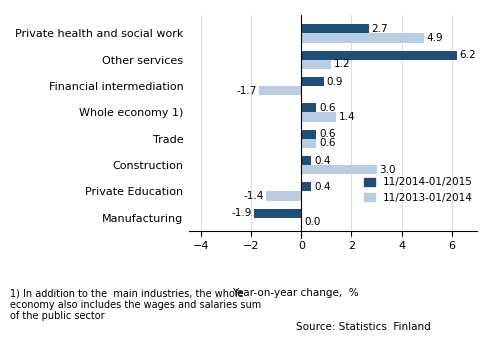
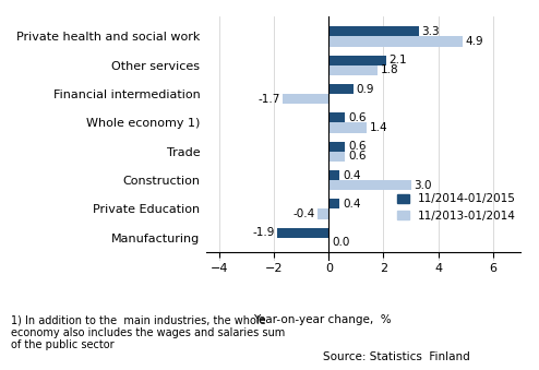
11/2014-01/2015/Private health and social work: 2.7 -> 3.3
11/2014-01/2015/Other services: 6.2 -> 2.1
11/2013-01/2014/Other services: 1.2 -> 1.8
11/2013-01/2014/Private Education: -1.4 -> -0.4
